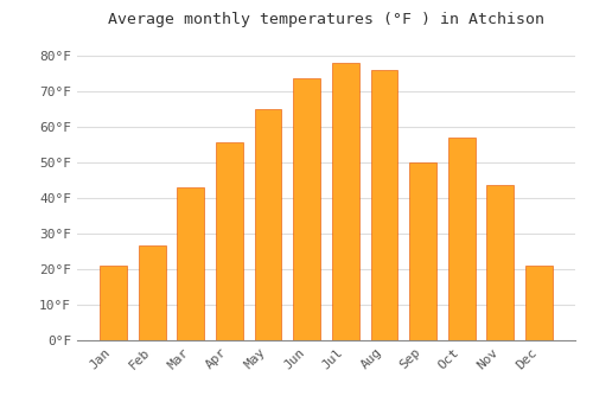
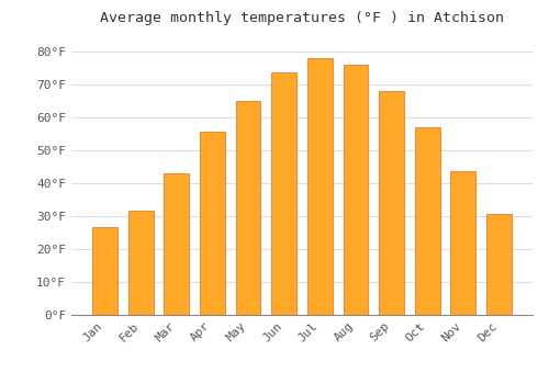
Jan: 21.0°F -> 26.5°F
Feb: 26.5°F -> 31.5°F
Sep: 50.0°F -> 68.0°F
Dec: 21.0°F -> 30.5°F
